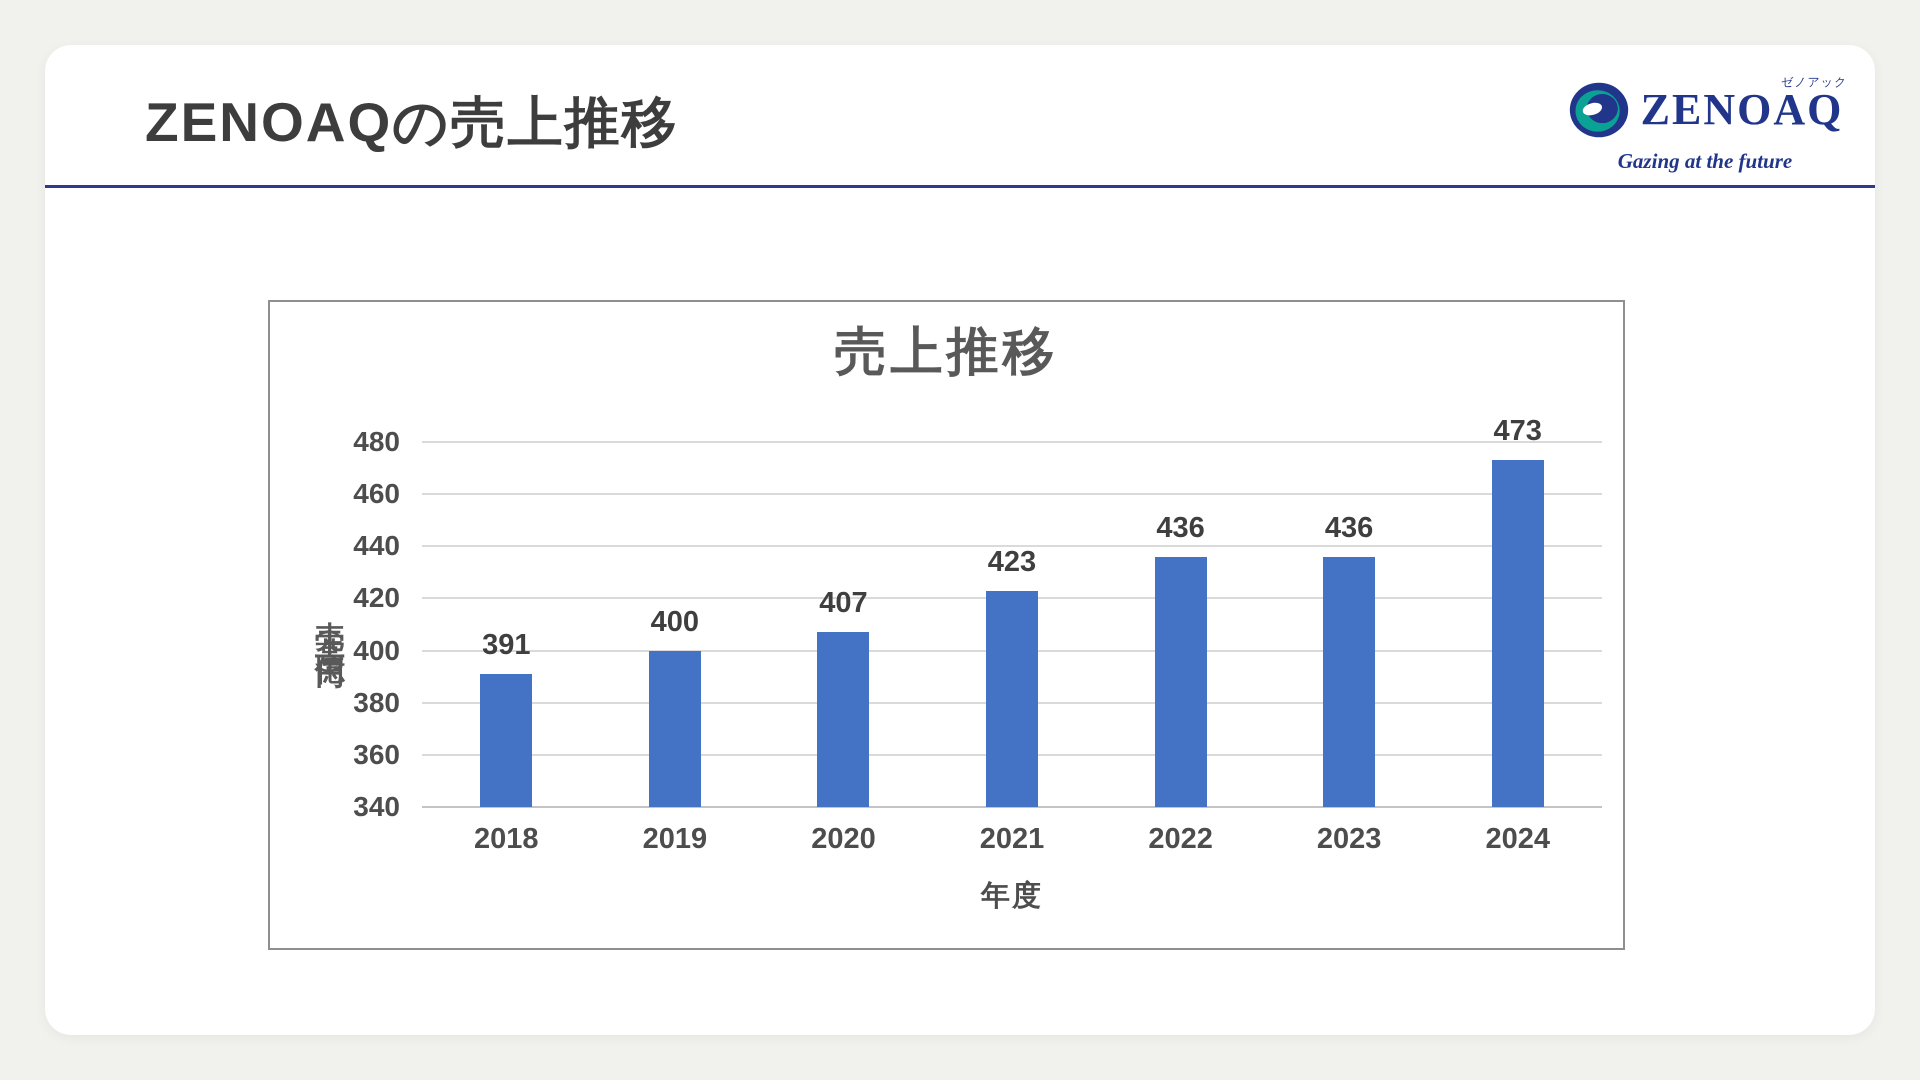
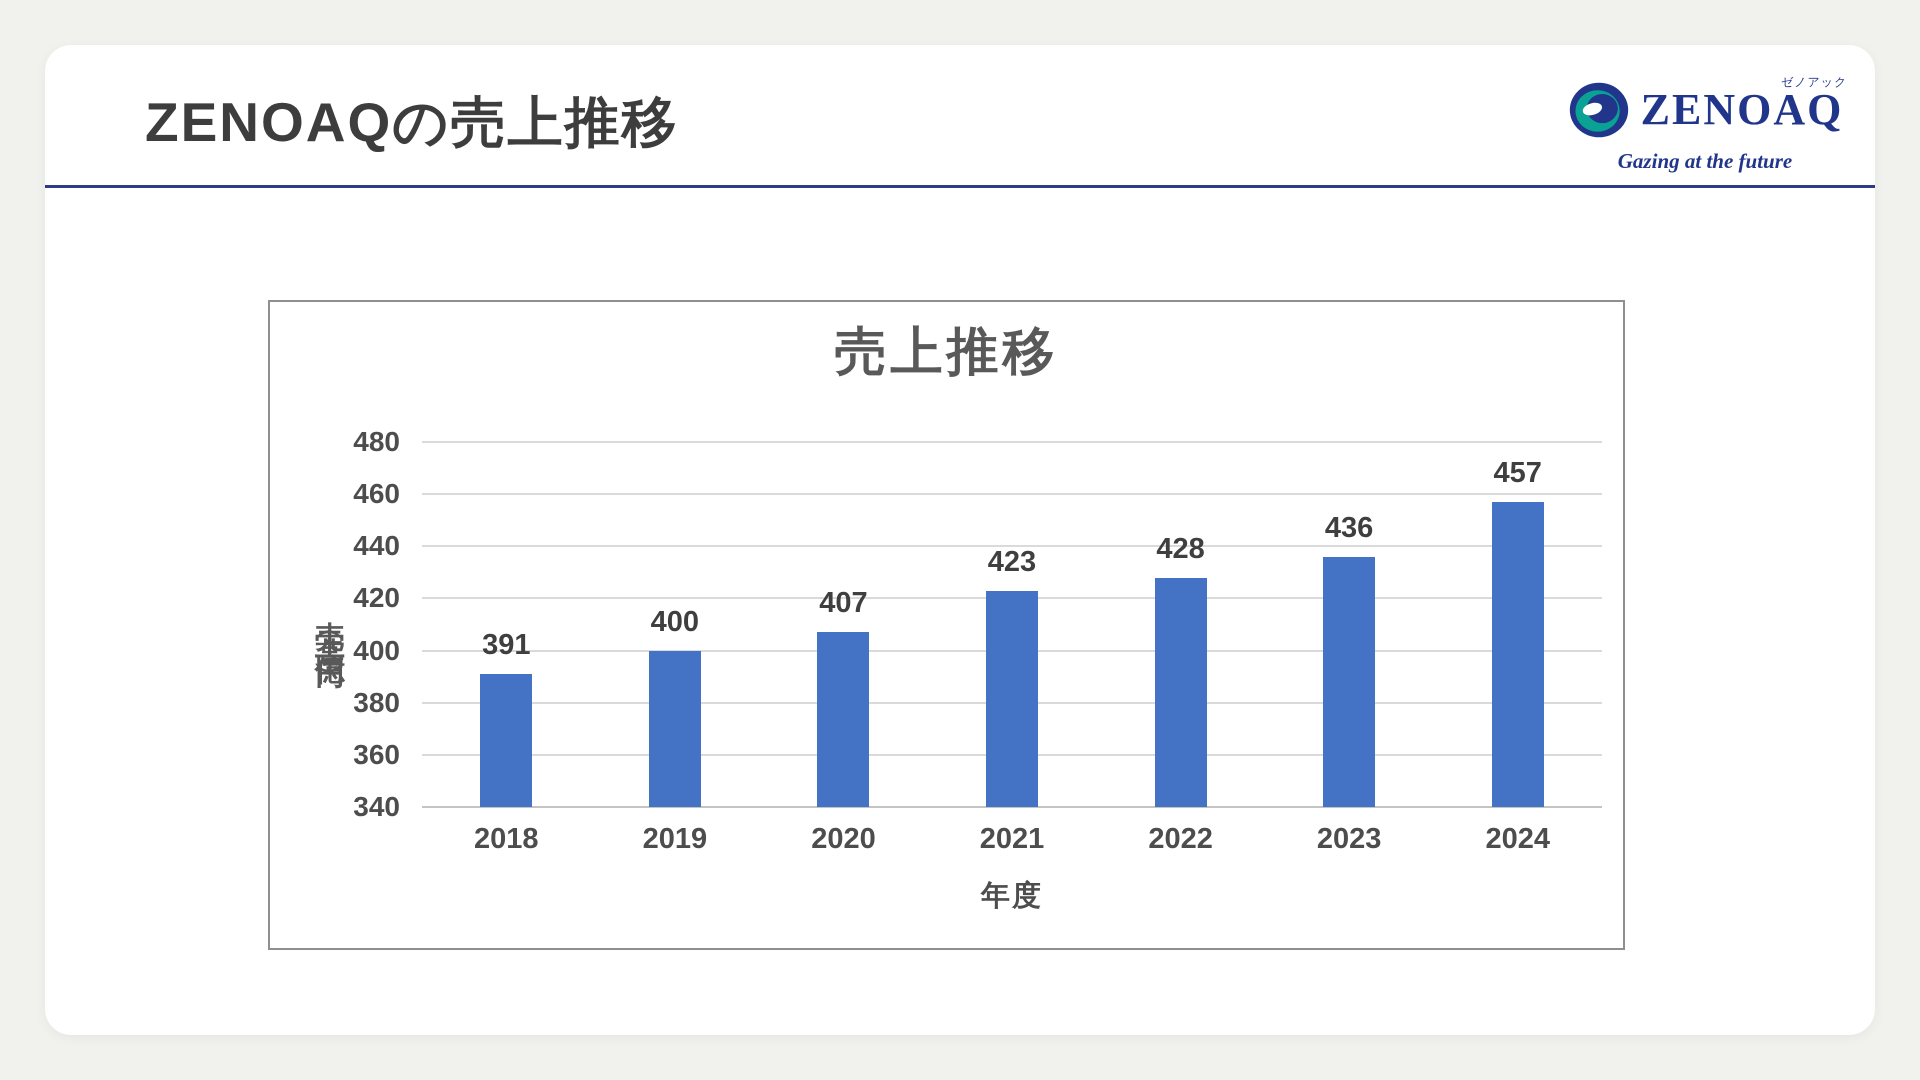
2022: 436 -> 428
2024: 473 -> 457
